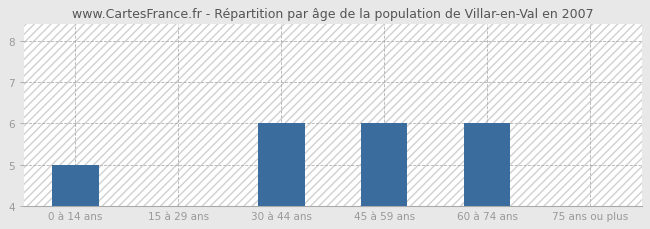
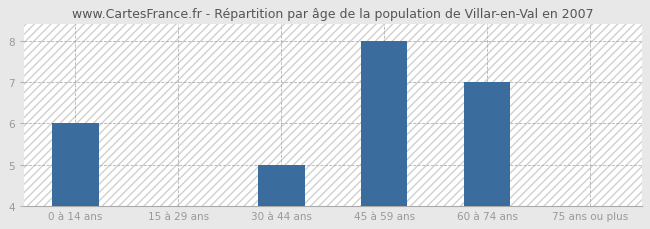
0 à 14 ans: 5.00 -> 6.00
30 à 44 ans: 6.00 -> 5.00
45 à 59 ans: 6.00 -> 8.00
60 à 74 ans: 6.00 -> 7.00
